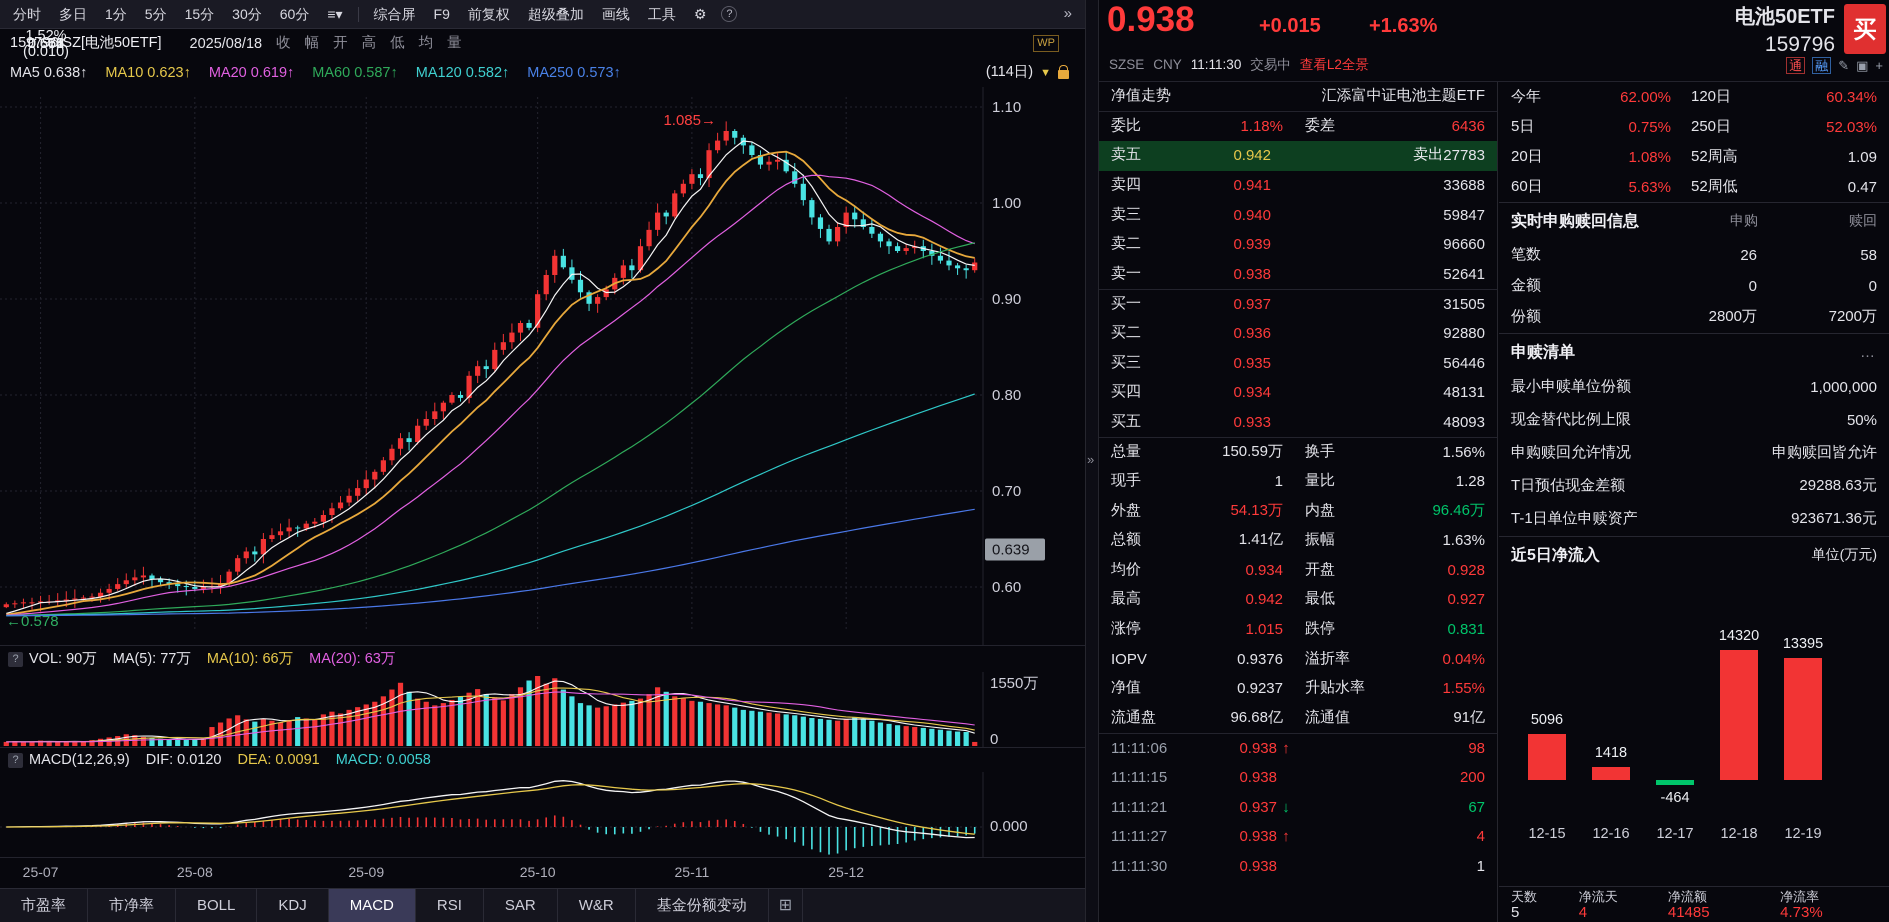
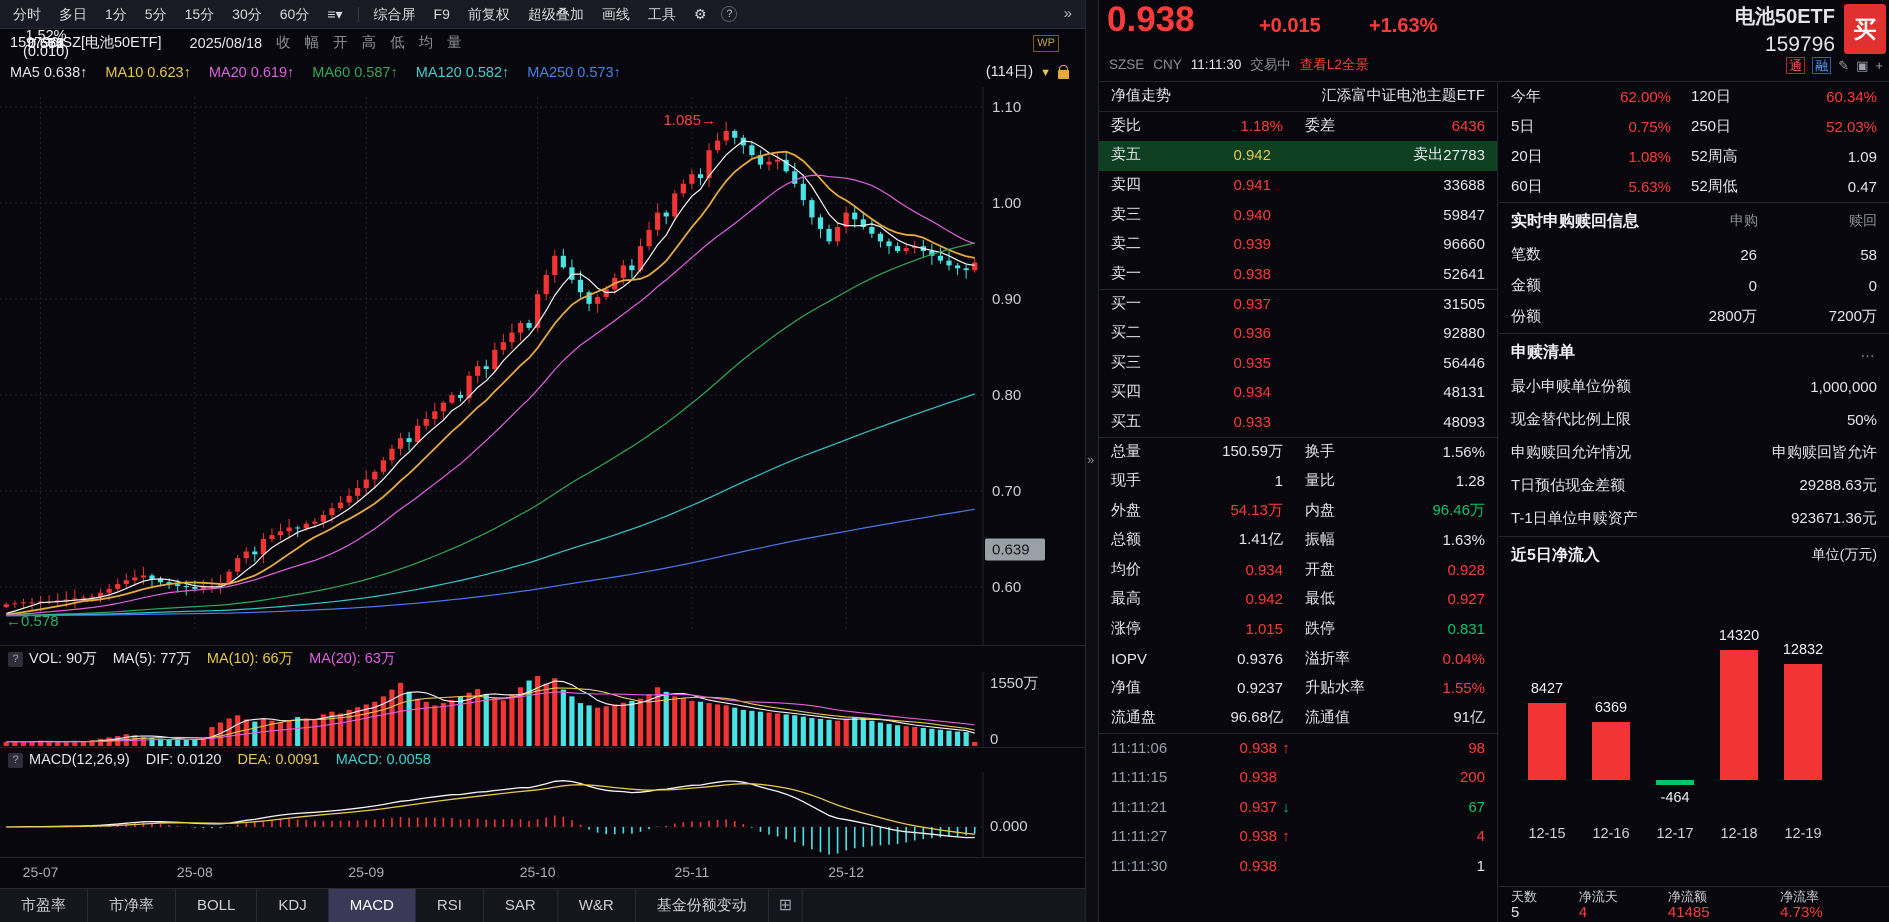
近5日净流入/12-15: 5096 -> 8427
近5日净流入/12-16: 1418 -> 6369
近5日净流入/12-19: 13395 -> 12832
